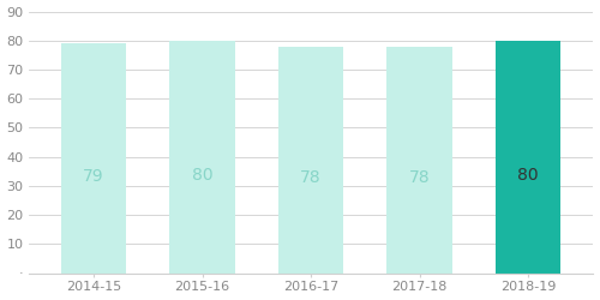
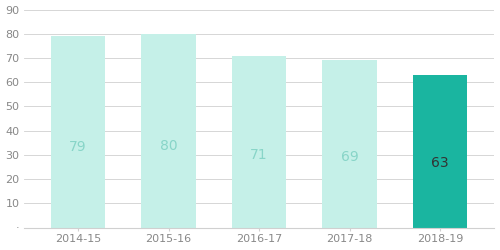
2016-17: 78 -> 71
2017-18: 78 -> 69
2018-19: 80 -> 63
